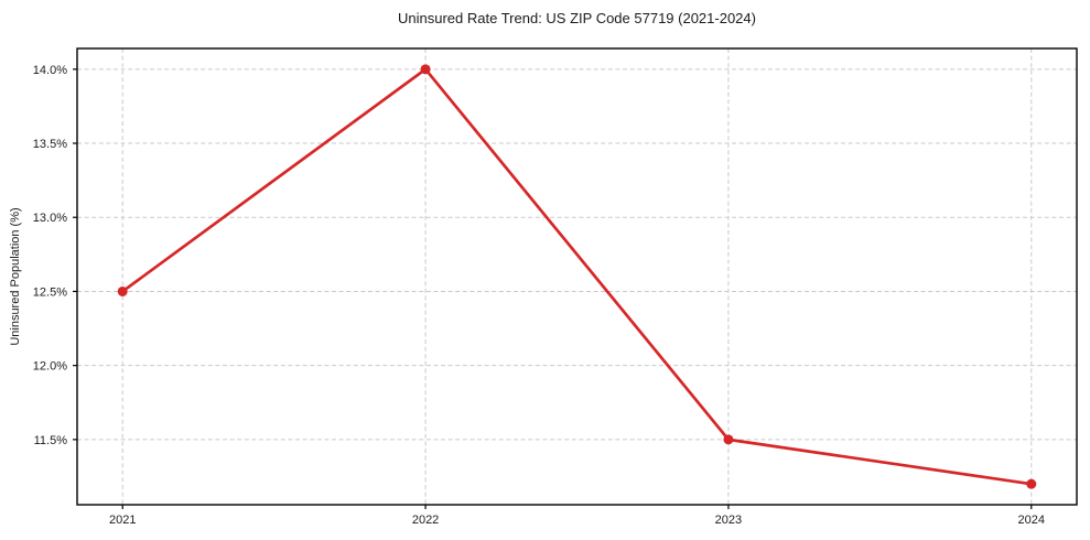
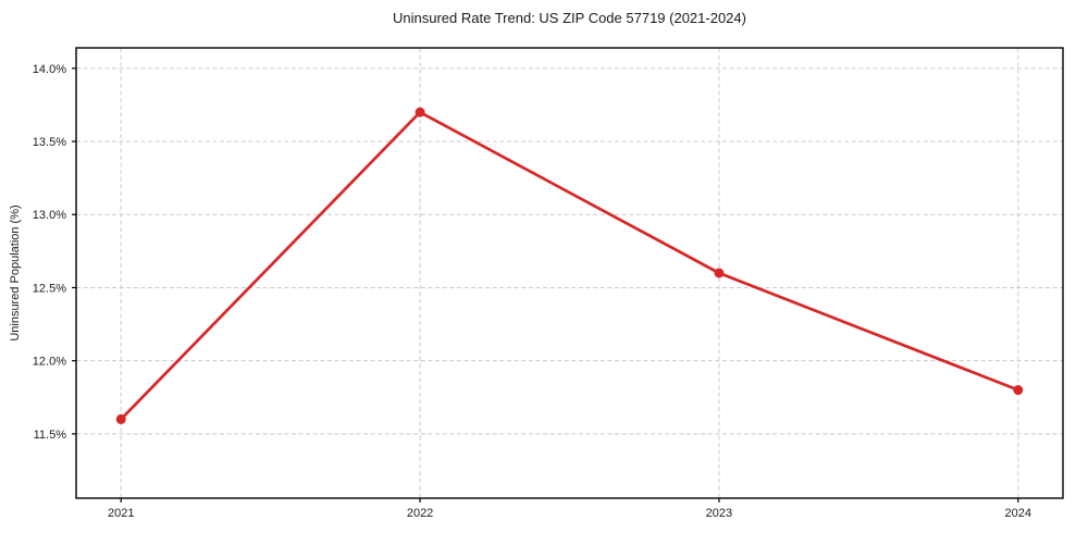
2021: 12.5% -> 11.6%
2022: 14.0% -> 13.7%
2023: 11.5% -> 12.6%
2024: 11.2% -> 11.8%
